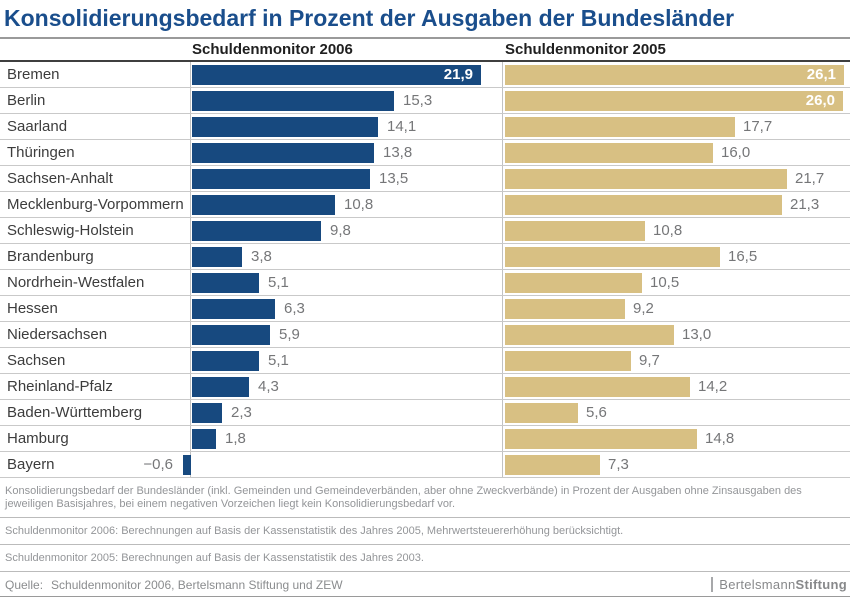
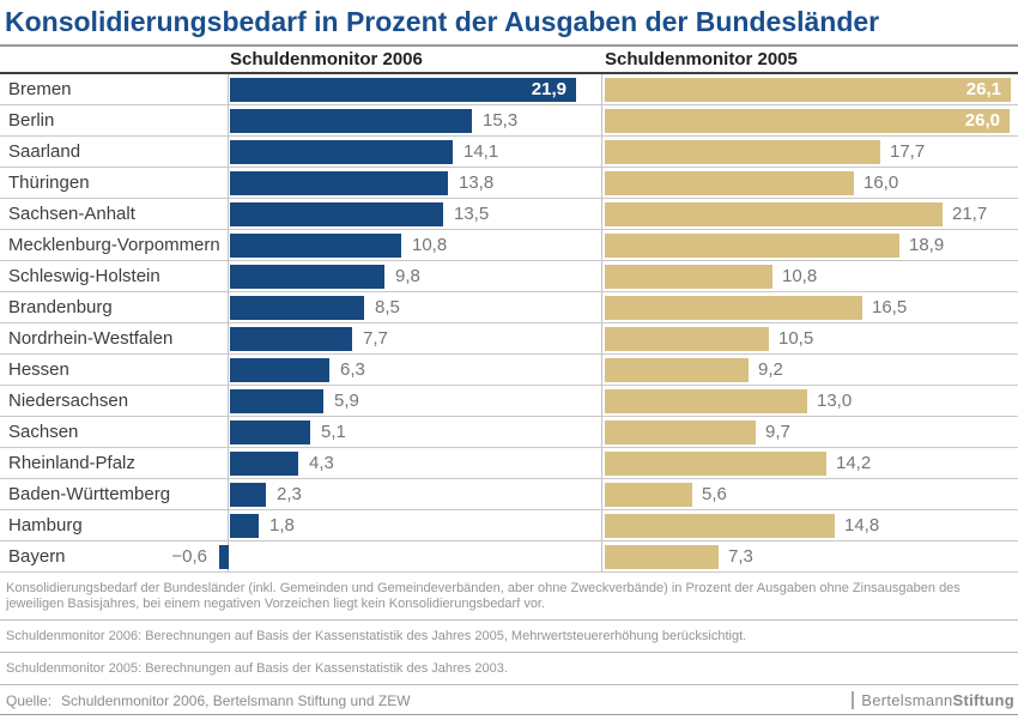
Schuldenmonitor 2005/Mecklenburg-Vorpommern: 21,3 -> 18,9
Schuldenmonitor 2006/Brandenburg: 3,8 -> 8,5
Schuldenmonitor 2006/Nordrhein-Westfalen: 5,1 -> 7,7
